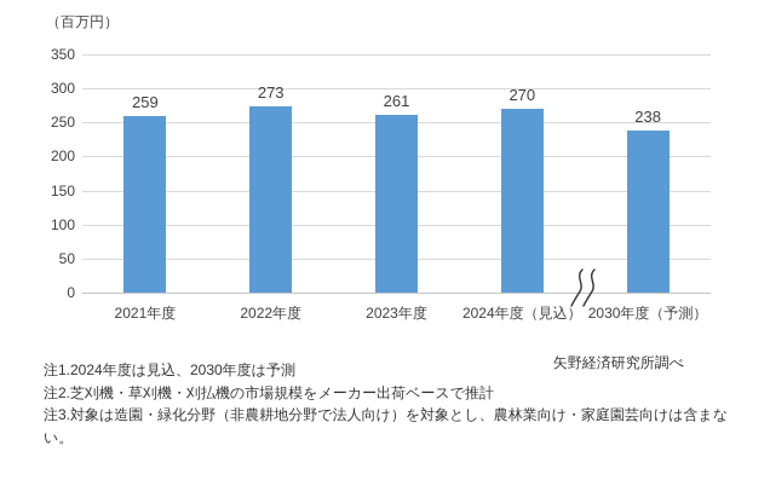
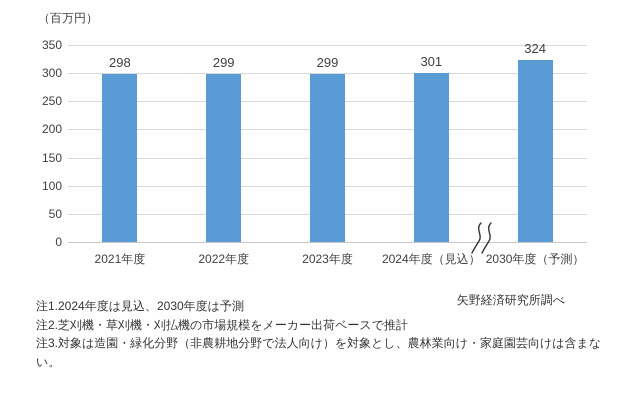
2021年度: 259 -> 298
2022年度: 273 -> 299
2023年度: 261 -> 299
2024年度（見込）: 270 -> 301
2030年度（予測）: 238 -> 324
